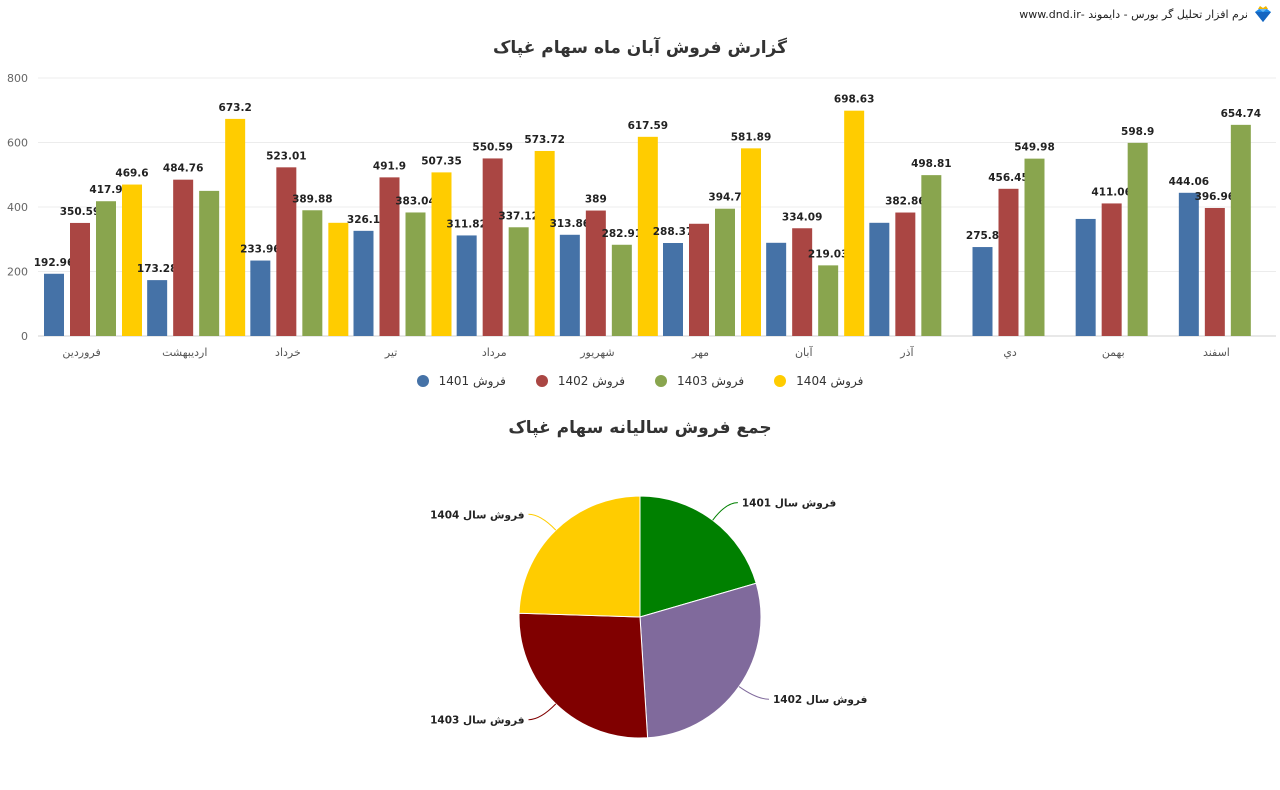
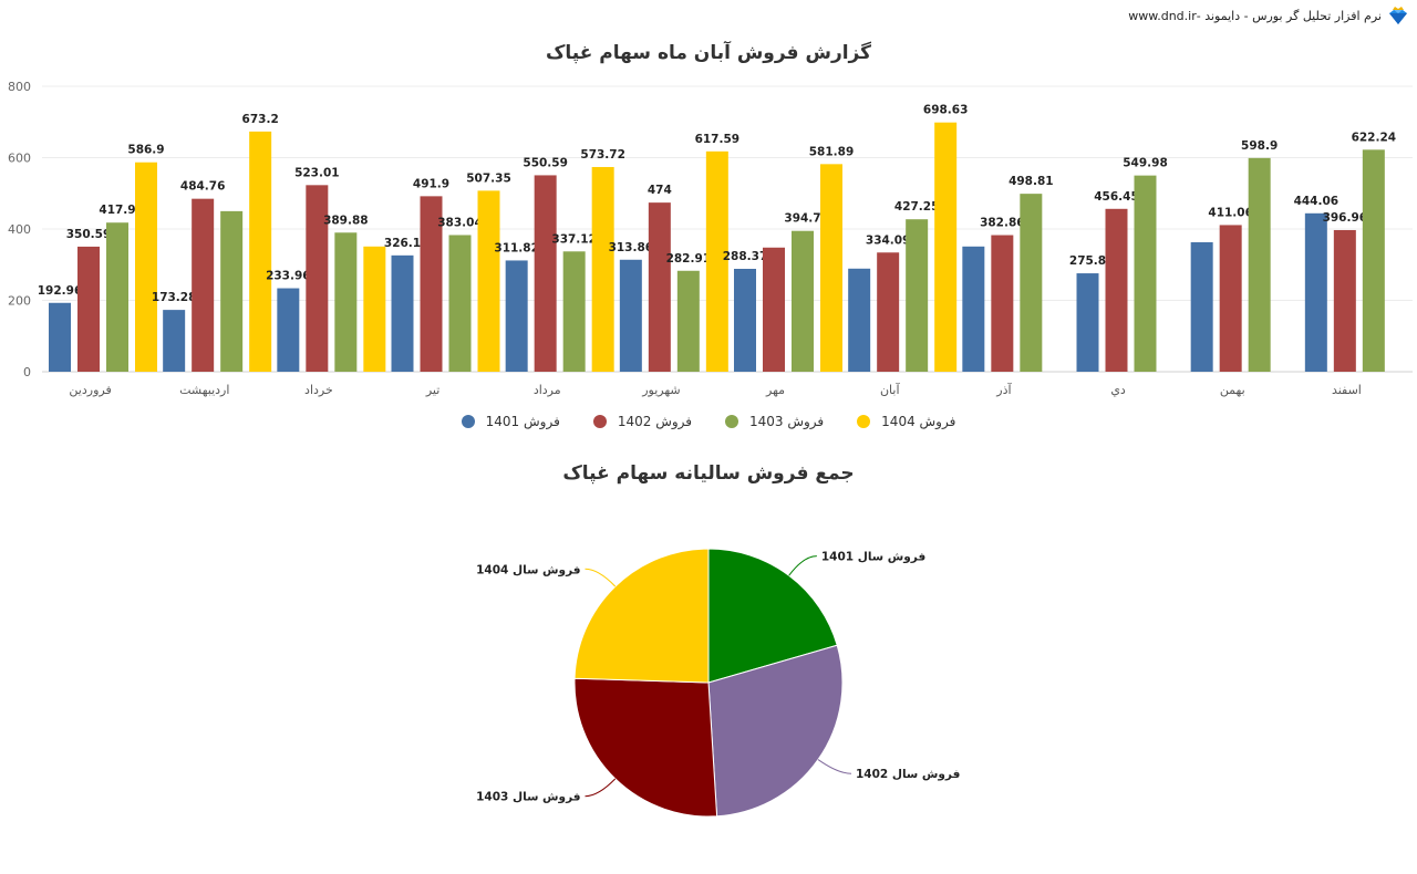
گزارش فروش آبان ماه سهام غپاک/فروش 1404/فروردین: 469.6 -> 586.9
گزارش فروش آبان ماه سهام غپاک/فروش 1402/شهریور: 389 -> 474
گزارش فروش آبان ماه سهام غپاک/فروش 1403/آبان: 219.03 -> 427.25
گزارش فروش آبان ماه سهام غپاک/فروش 1403/اسفند: 654.74 -> 622.24
